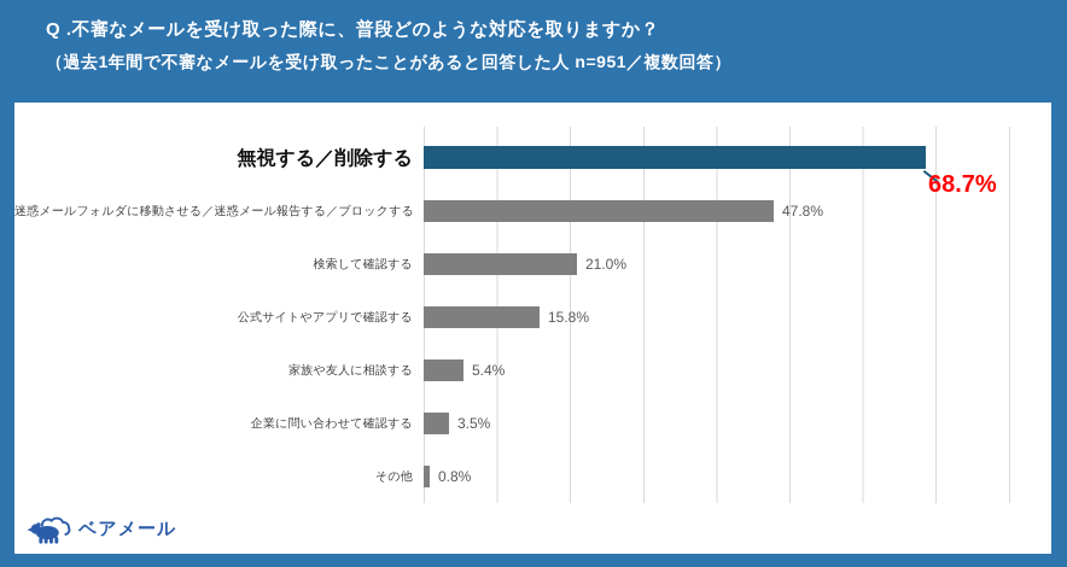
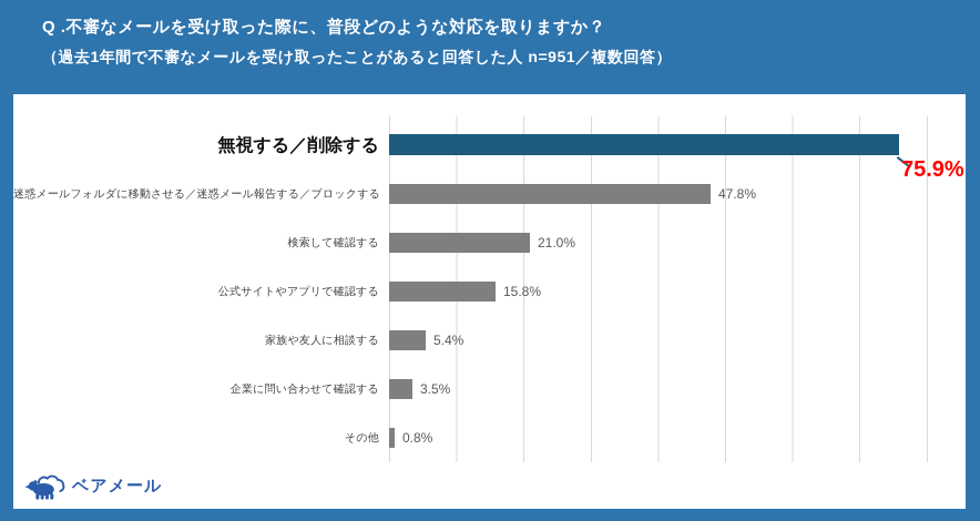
無視する／削除する: 68.7% -> 75.9%
